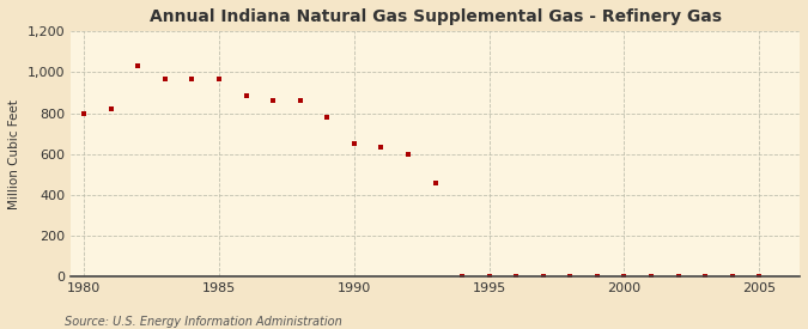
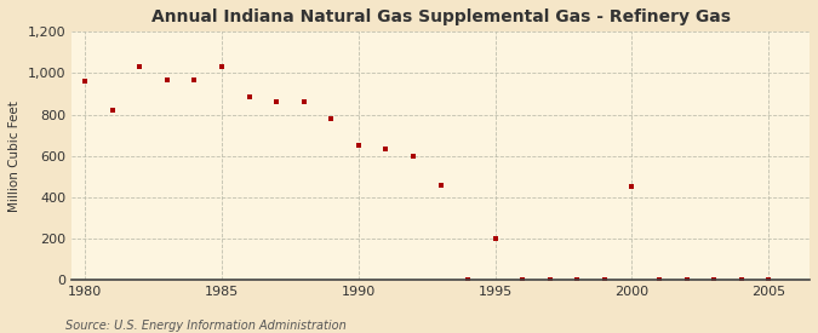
1980: 800 -> 960
1985: 960 -> 1,030
1995: 0 -> 200
2000: 0 -> 450
